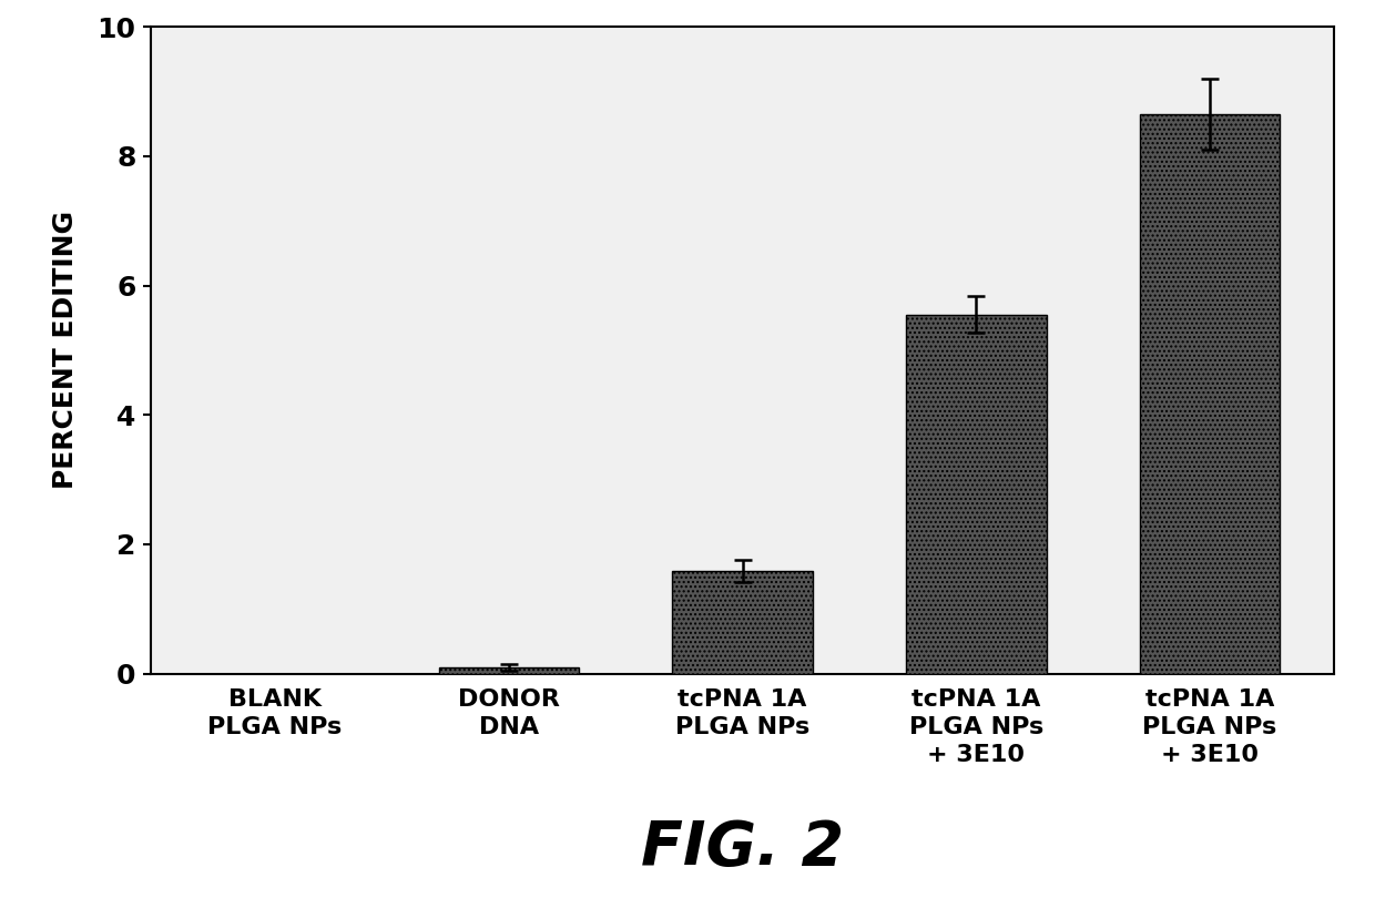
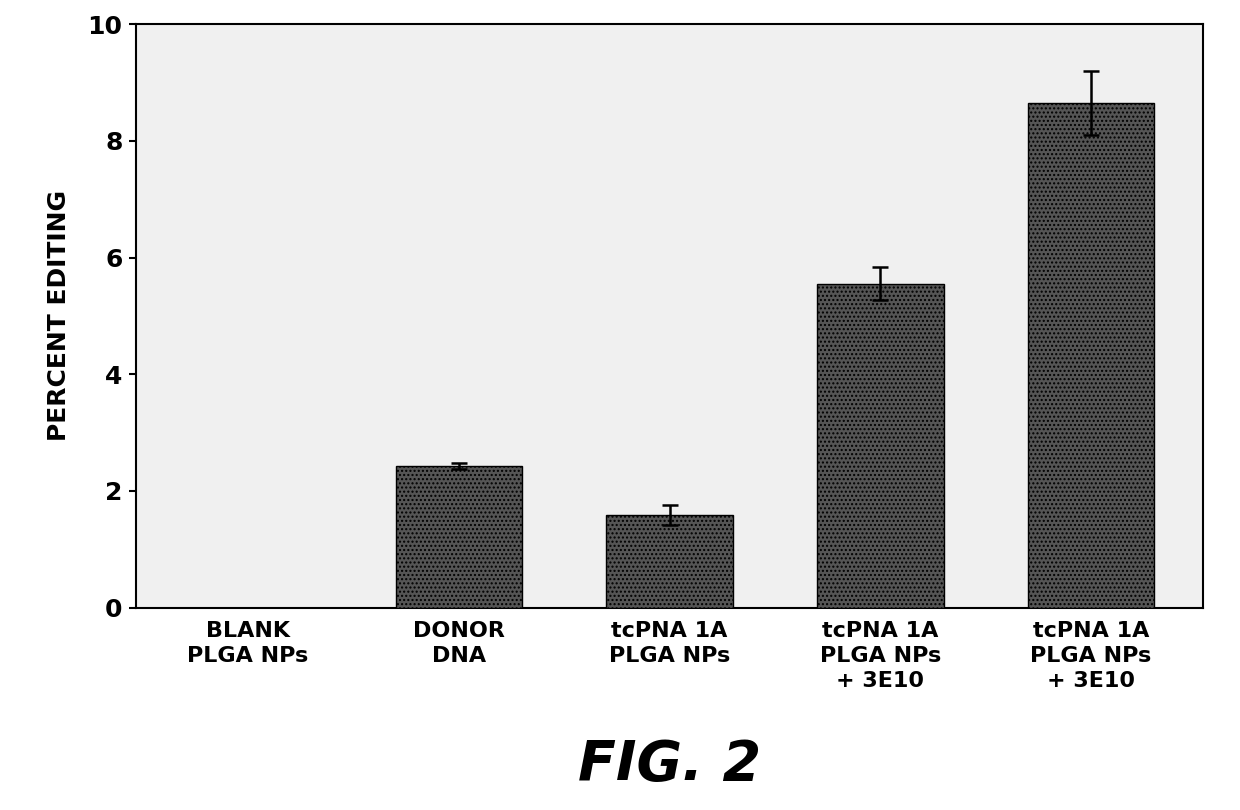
DONOR DNA: 0.10 -> 2.42
